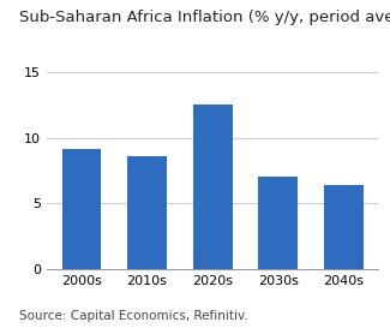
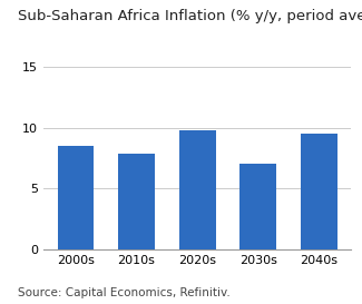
2000s: 9.1 -> 8.5
2010s: 8.6 -> 7.9
2020s: 12.5 -> 9.8
2040s: 6.4 -> 9.5
